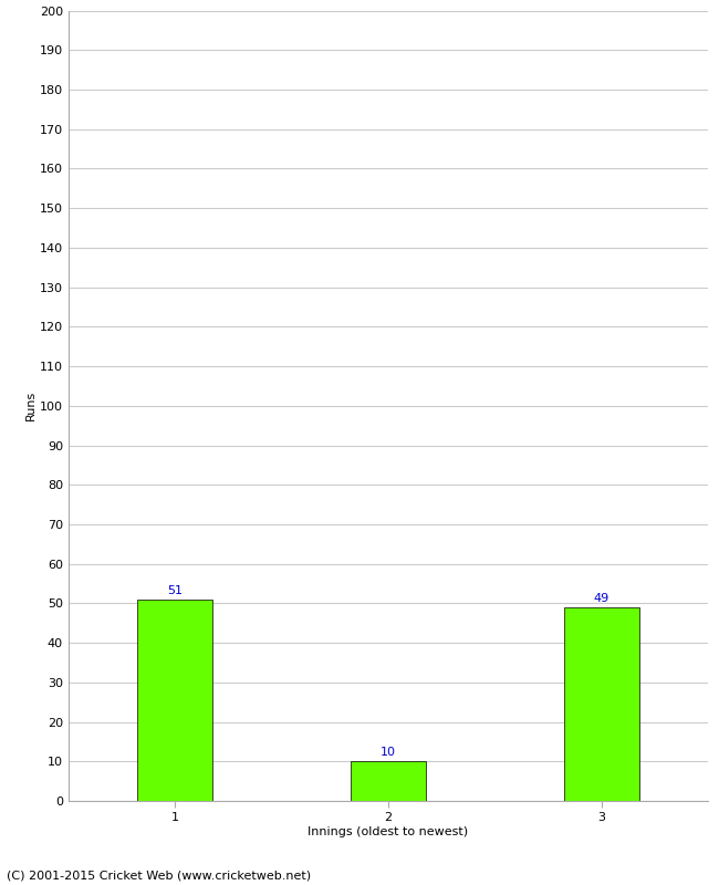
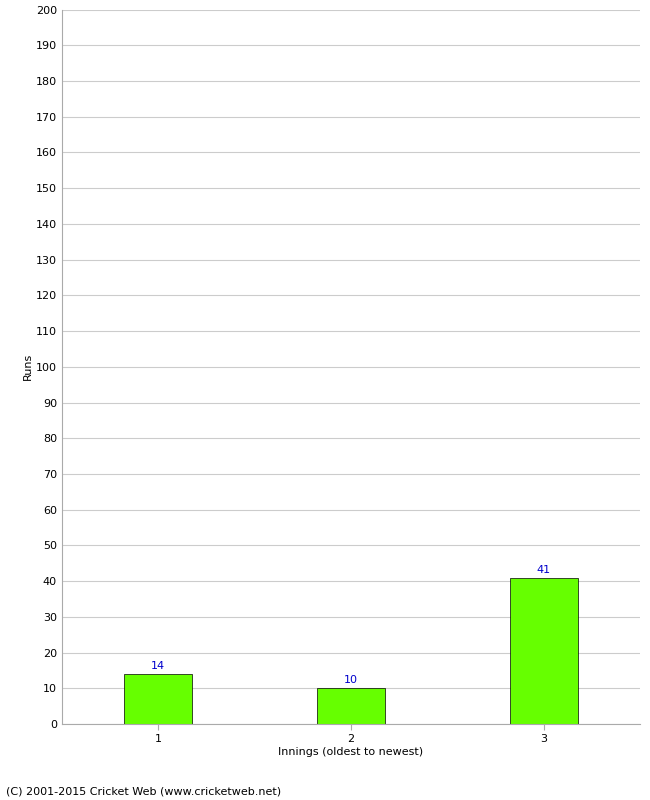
1: 51 -> 14
3: 49 -> 41
